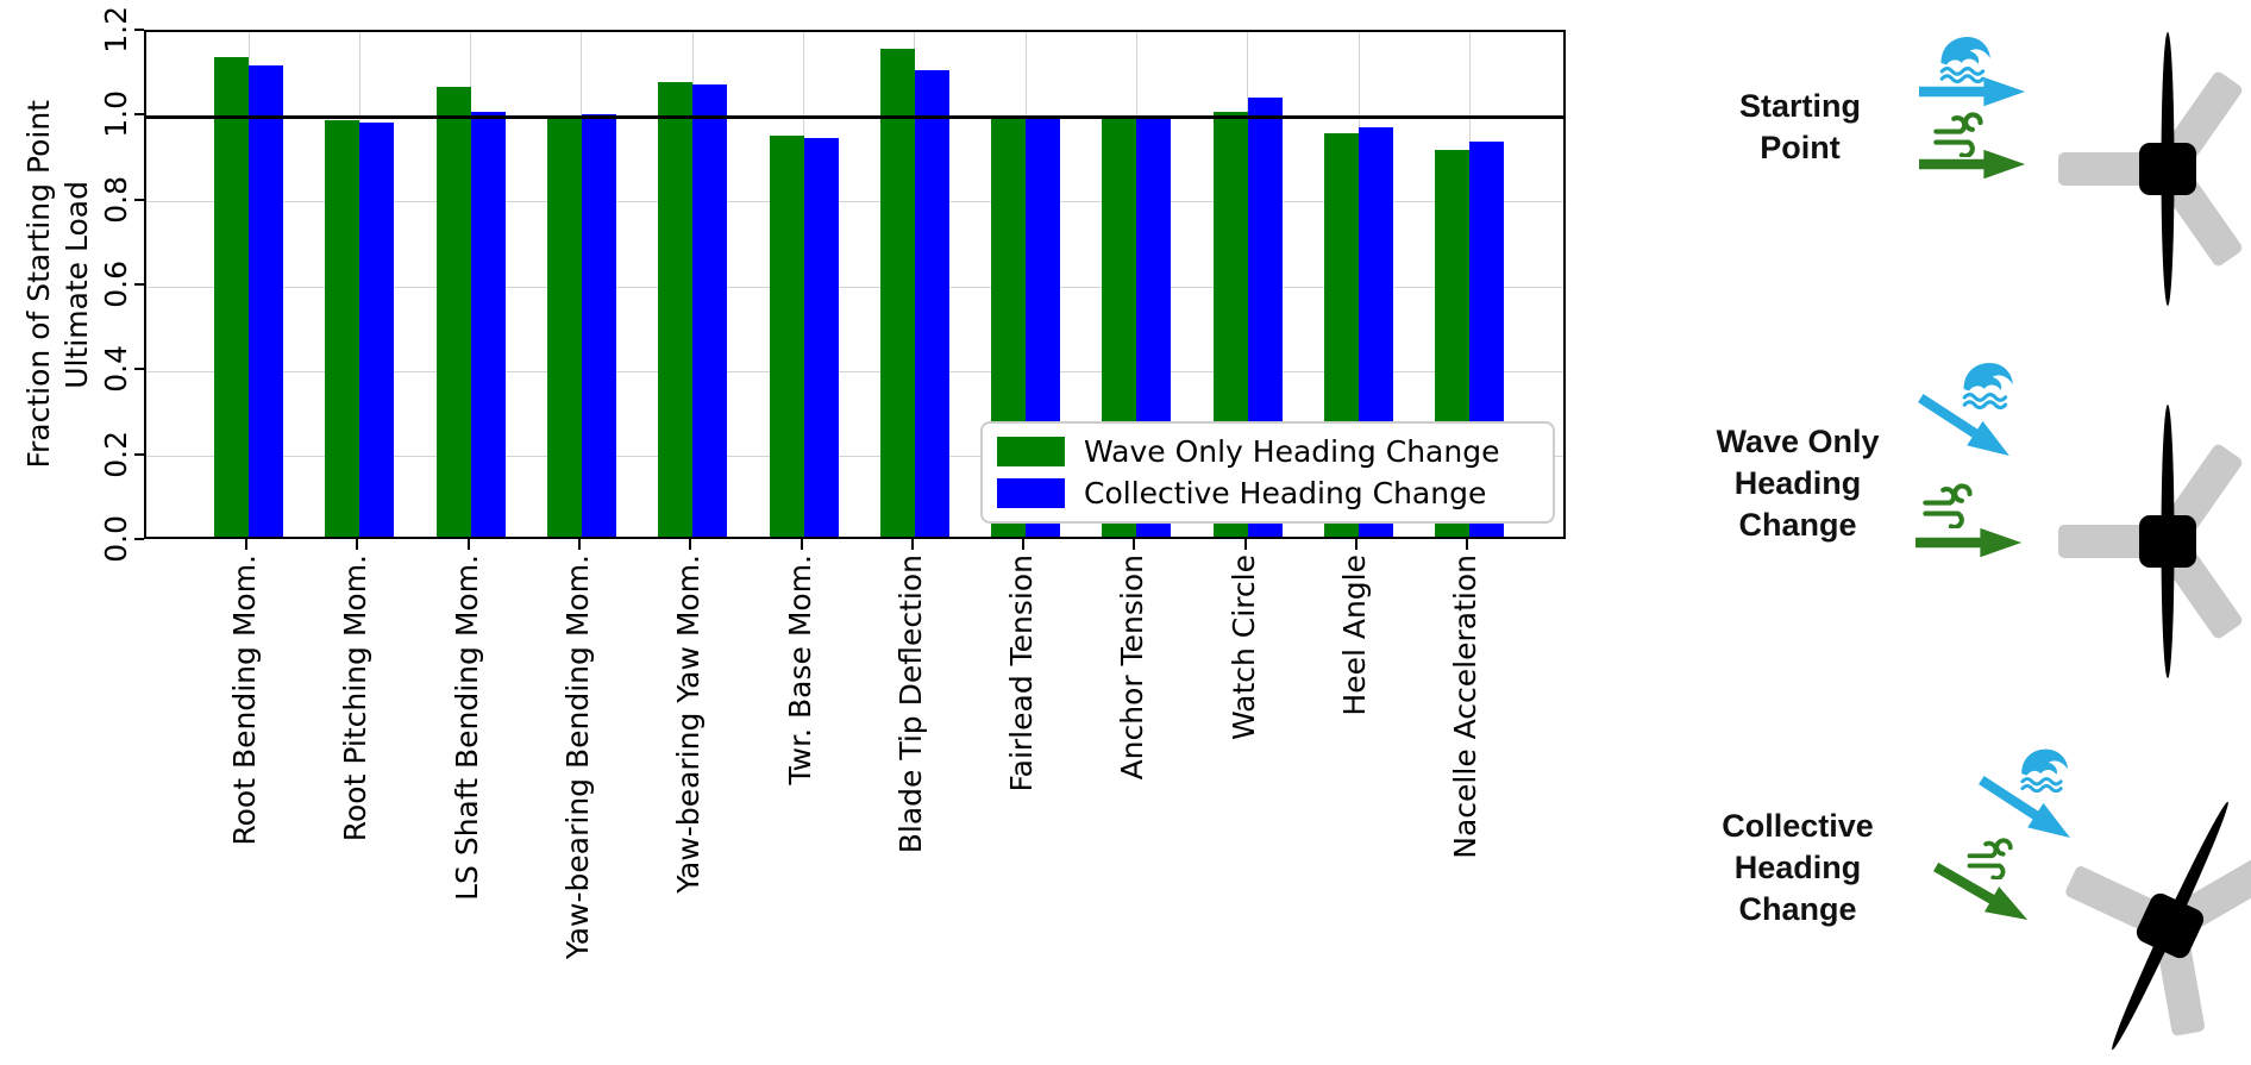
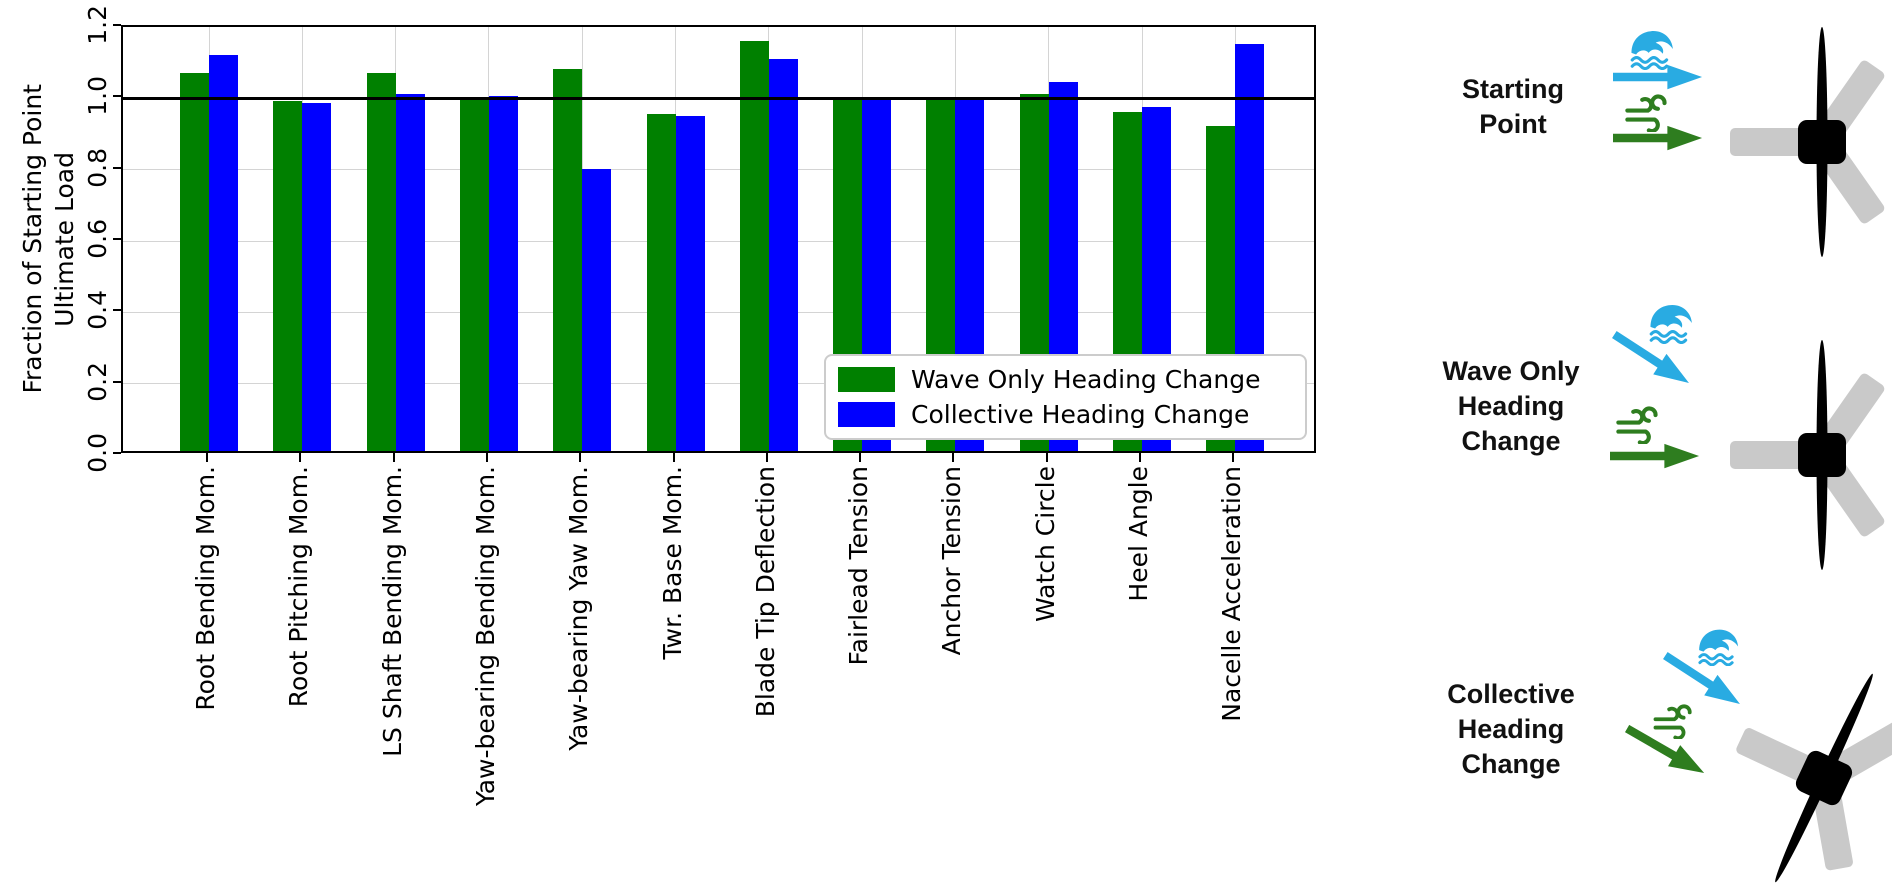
Wave Only Heading Change/Root Bending Mom.: 1.13 -> 1.06
Collective Heading Change/Yaw-bearing Yaw Mom.: 1.06 -> 0.79
Collective Heading Change/Nacelle Acceleration: 0.93 -> 1.14
